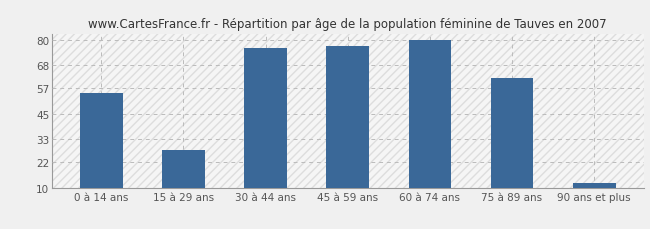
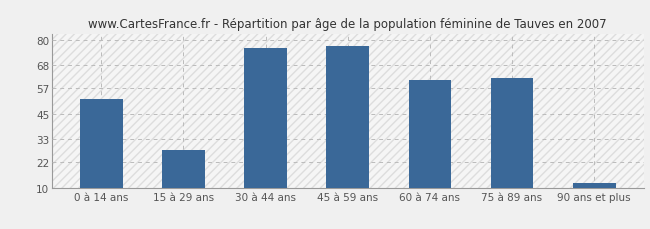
0 à 14 ans: 55 -> 52
60 à 74 ans: 80 -> 61
